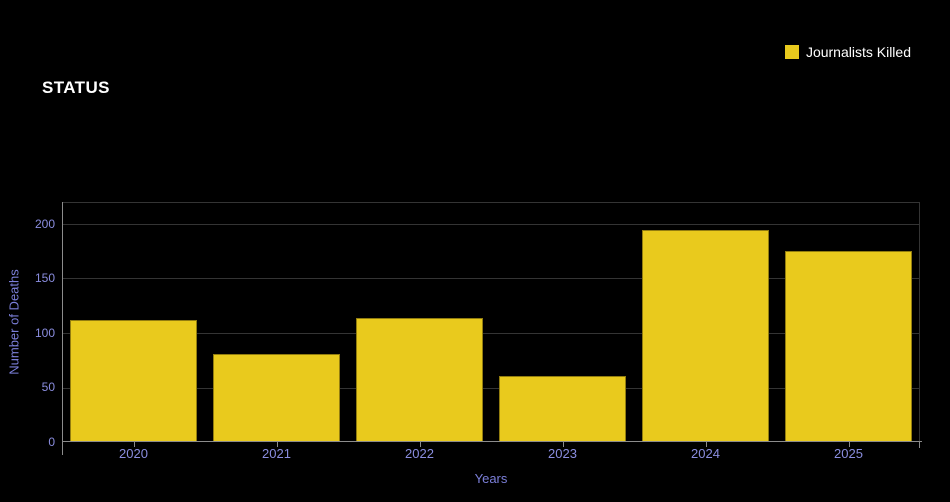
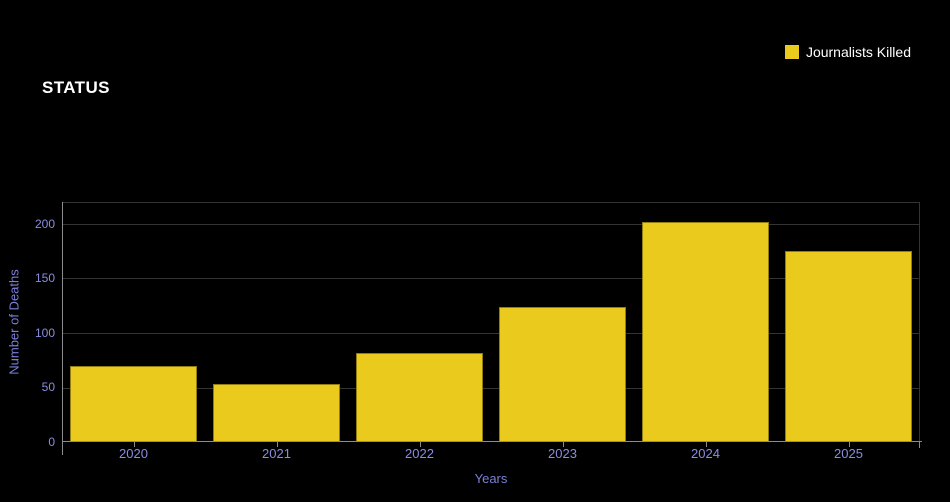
2020: 112 -> 70
2021: 81 -> 53
2022: 114 -> 82
2023: 61 -> 124
2024: 194 -> 202
